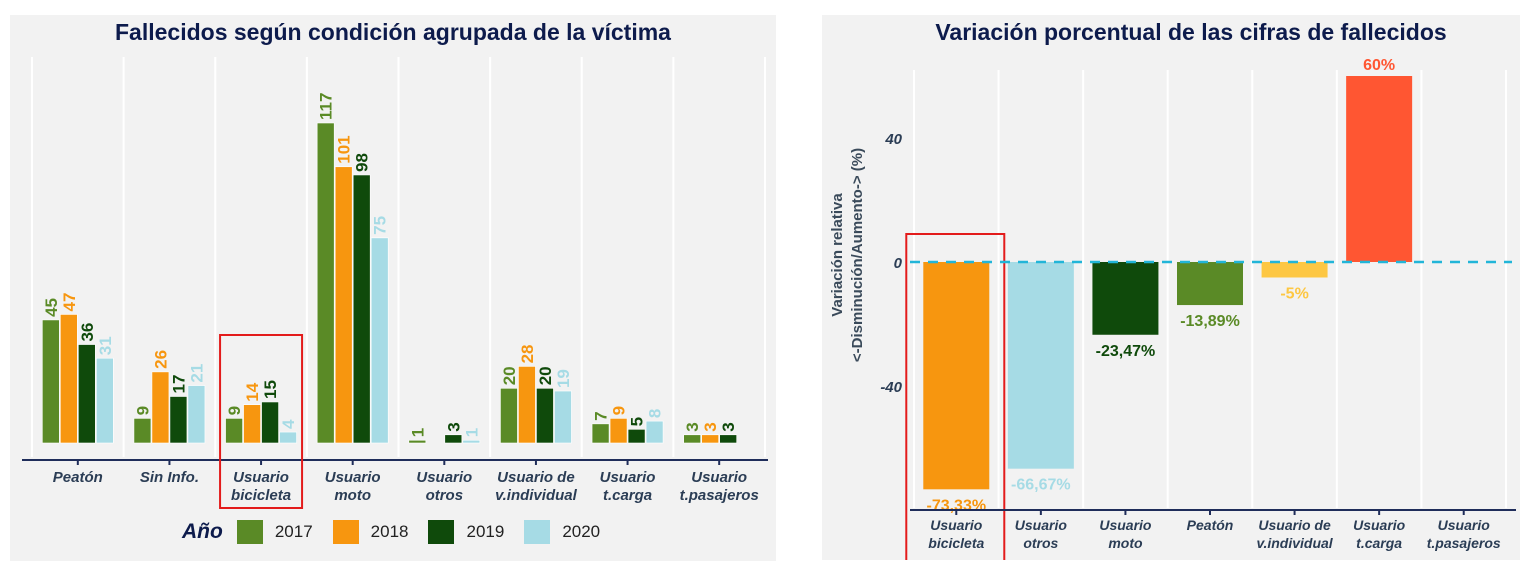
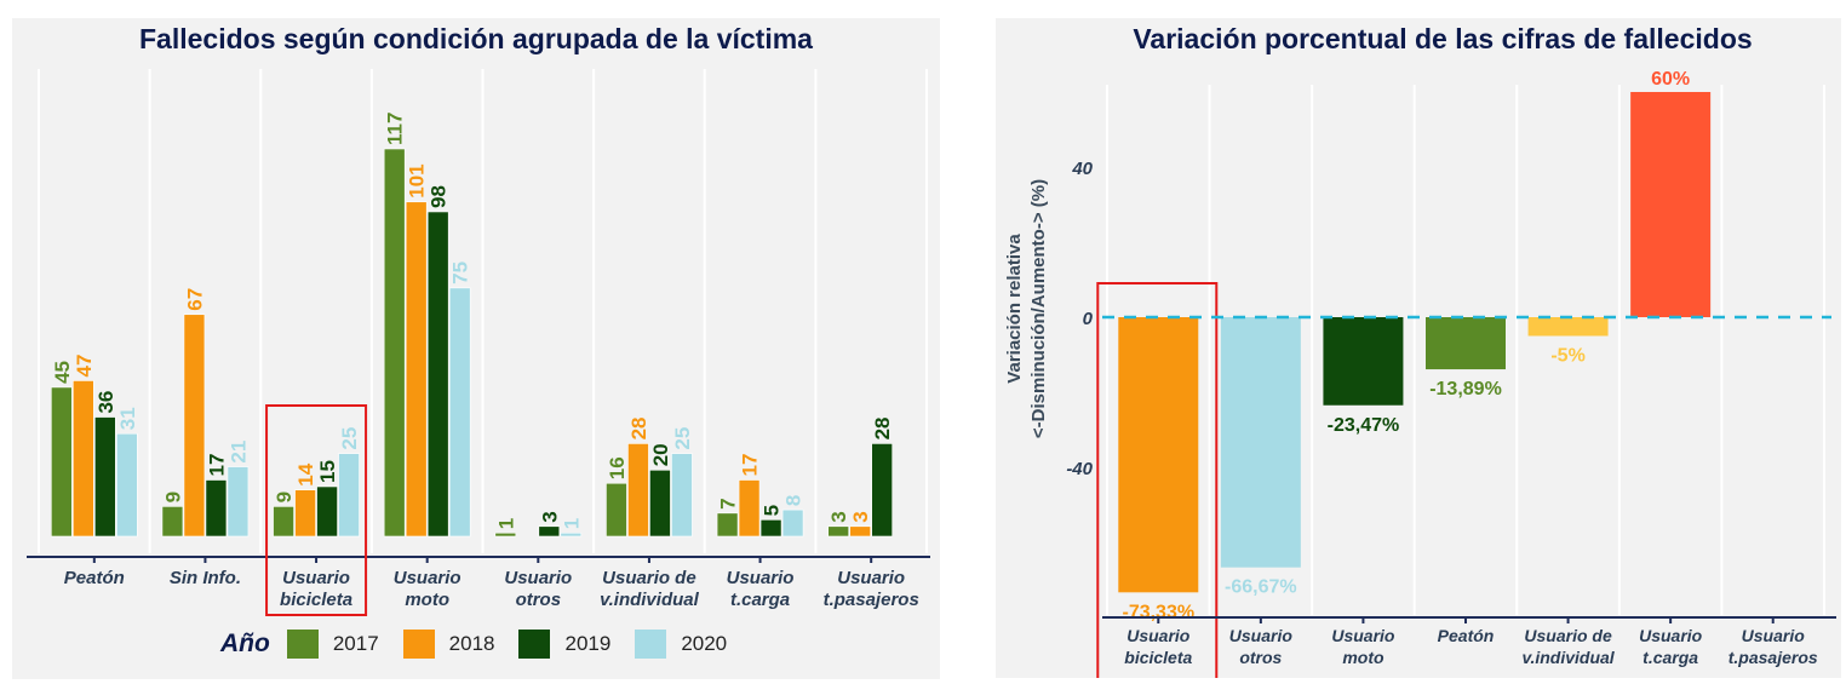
Fallecidos según condición agrupada de la víctima/2018/Sin Info.: 26 -> 67
Fallecidos según condición agrupada de la víctima/2020/Usuario bicicleta: 4 -> 25
Fallecidos según condición agrupada de la víctima/2017/Usuario de v.individual: 20 -> 16
Fallecidos según condición agrupada de la víctima/2020/Usuario de v.individual: 19 -> 25
Fallecidos según condición agrupada de la víctima/2018/Usuario t.carga: 9 -> 17
Fallecidos según condición agrupada de la víctima/2019/Usuario t.pasajeros: 3 -> 28
